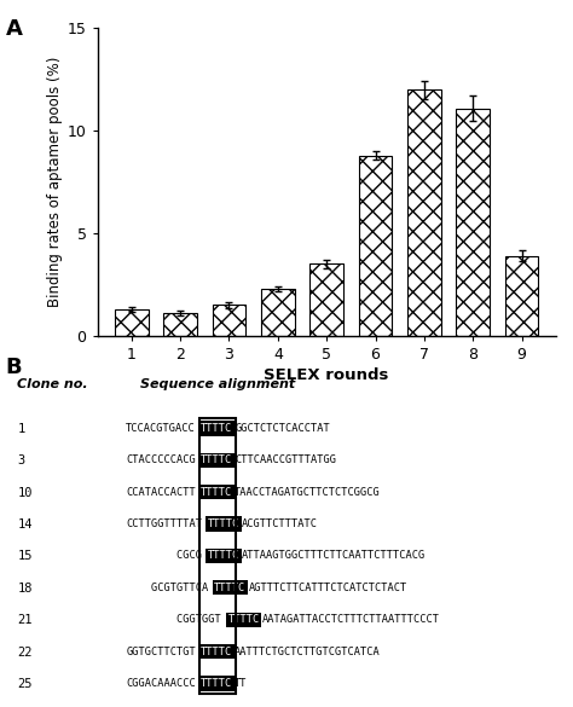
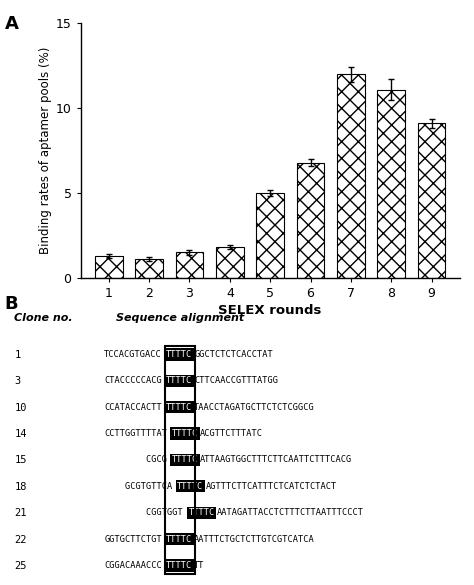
4: 2.3 -> 1.8
5: 3.5 -> 5.0
6: 8.8 -> 6.8
9: 3.9 -> 9.1
